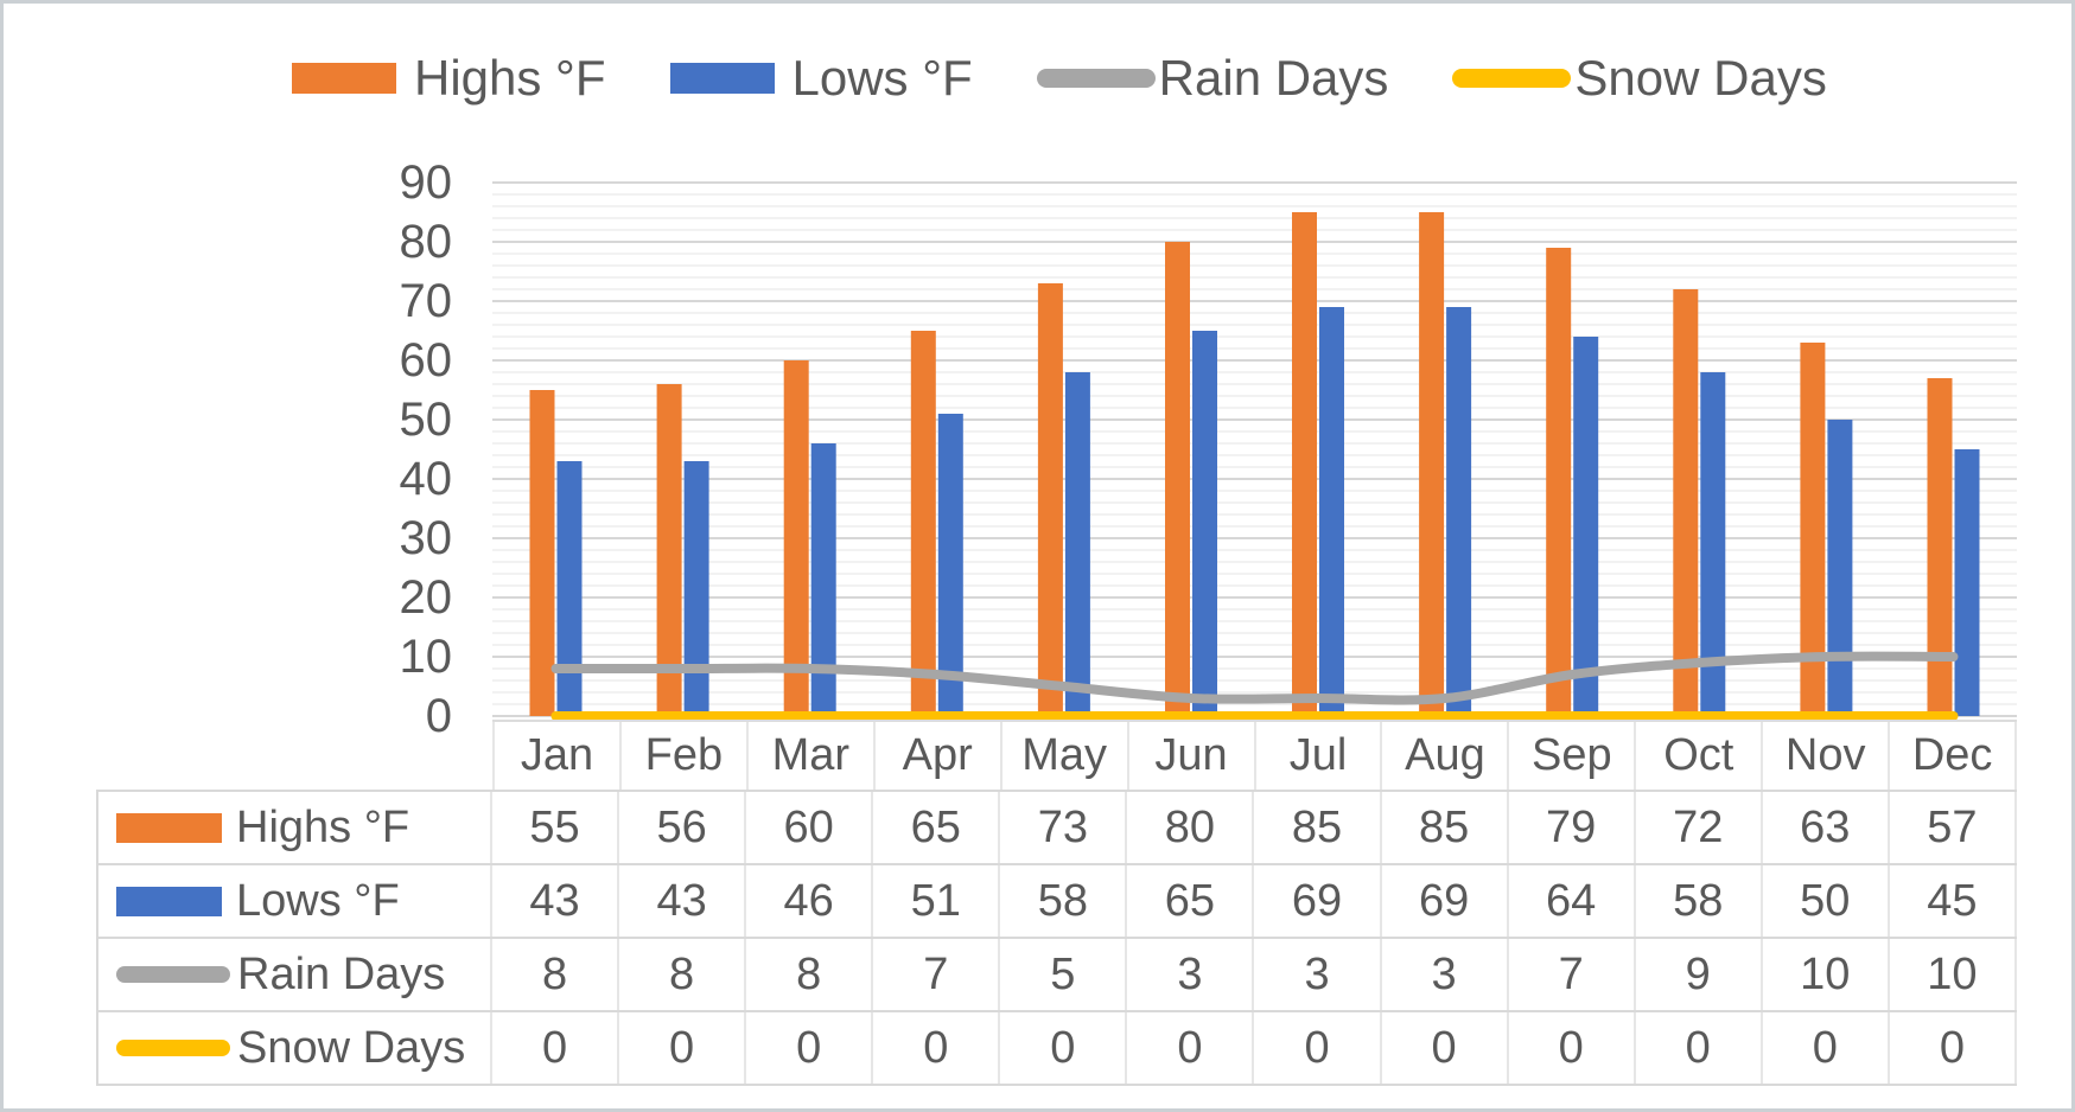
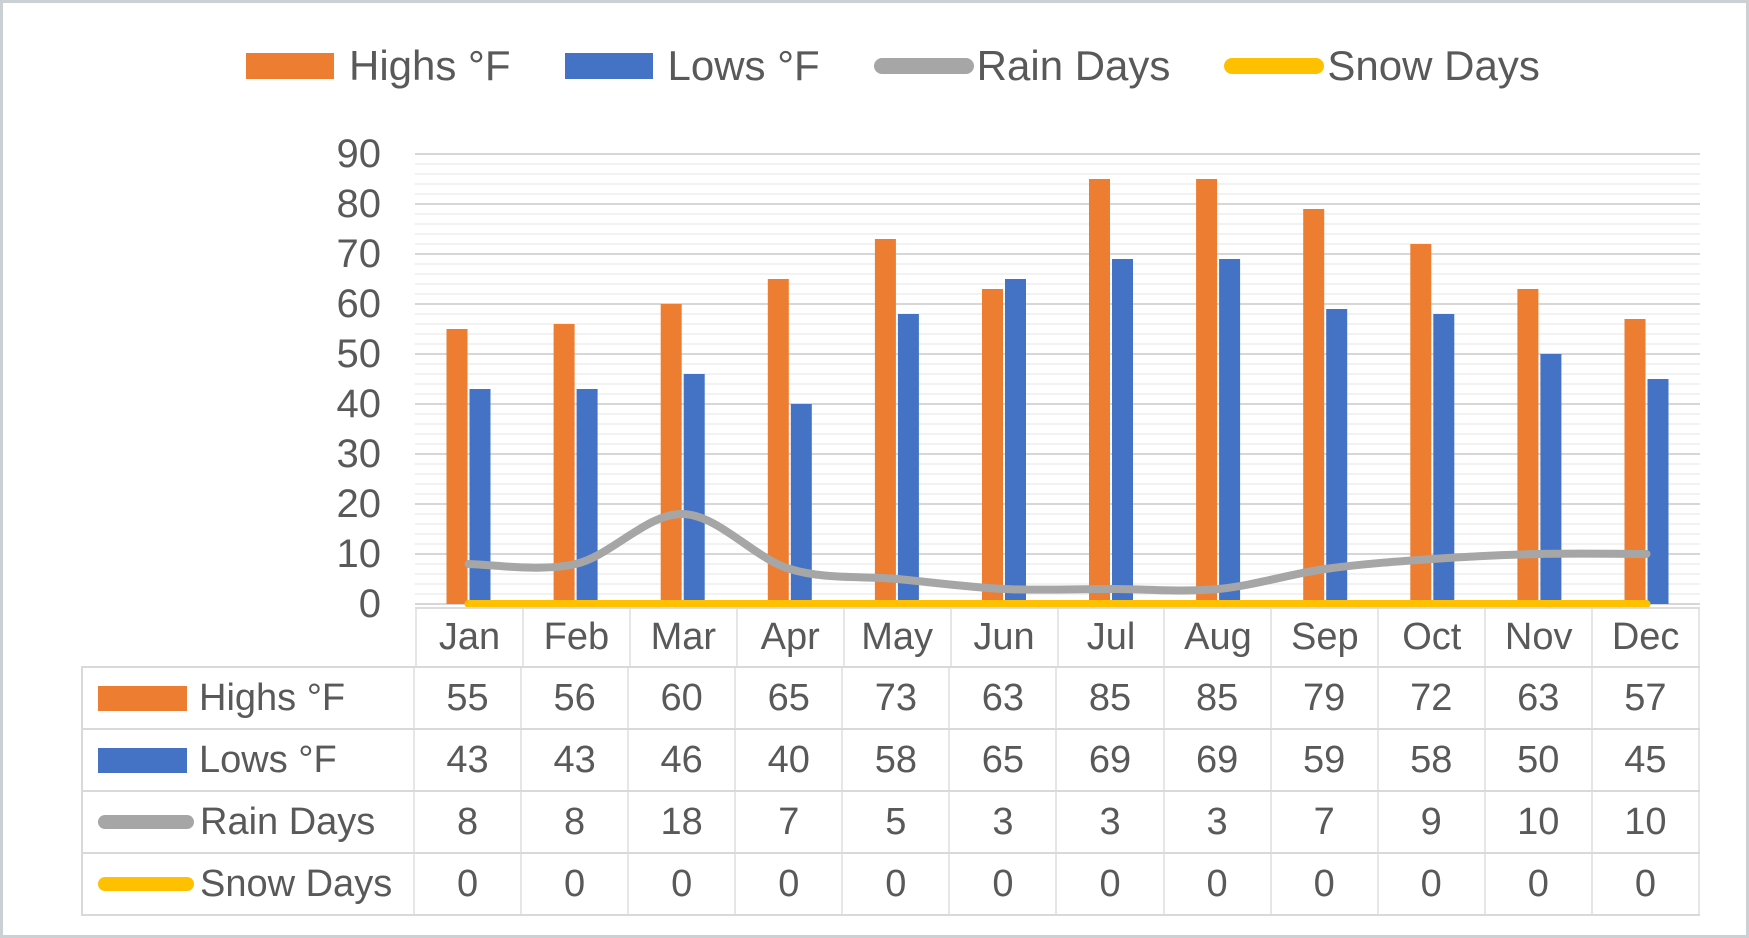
Rain Days/Mar: 8 -> 18
Lows °F/Apr: 51 -> 40
Highs °F/Jun: 80 -> 63
Lows °F/Sep: 64 -> 59
